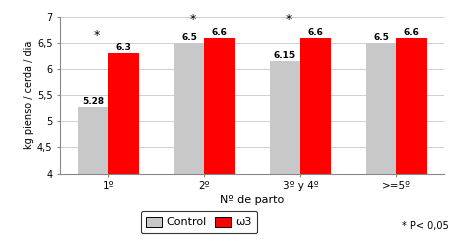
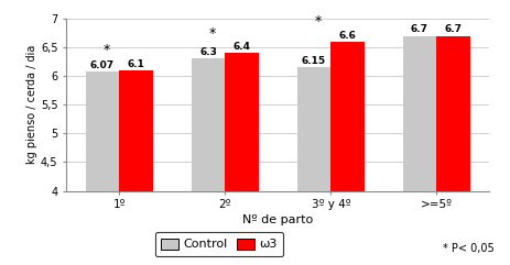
Control/1º: 5.28 -> 6.07
ω3/1º: 6.3 -> 6.1
Control/2º: 6.5 -> 6.3
ω3/2º: 6.6 -> 6.4
Control/>=5º: 6.5 -> 6.7
ω3/>=5º: 6.6 -> 6.7
